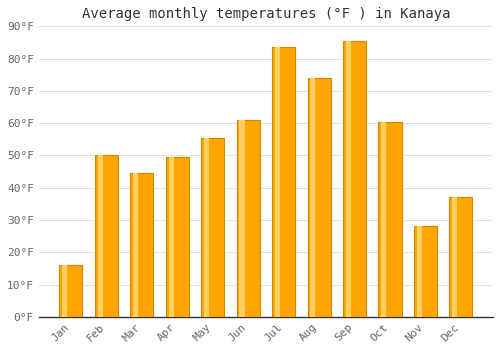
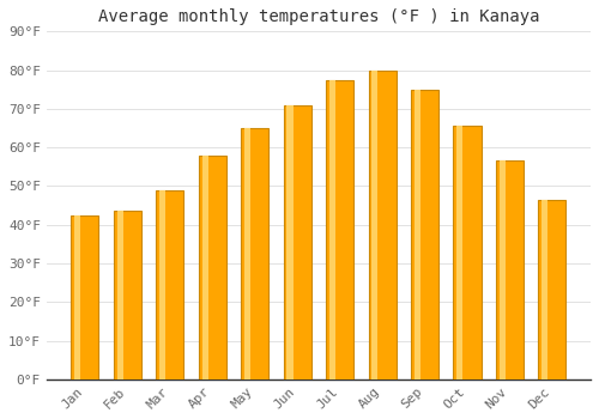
Jan: 16.0°F -> 42.5°F
Feb: 50.0°F -> 43.5°F
Mar: 44.5°F -> 49.0°F
Apr: 49.5°F -> 58.0°F
May: 55.5°F -> 65.0°F
Jun: 61.0°F -> 71.0°F
Jul: 83.5°F -> 77.5°F
Aug: 74.0°F -> 80.0°F
Sep: 85.5°F -> 75.0°F
Oct: 60.5°F -> 65.5°F
Nov: 28.0°F -> 56.5°F
Dec: 37.0°F -> 46.5°F
